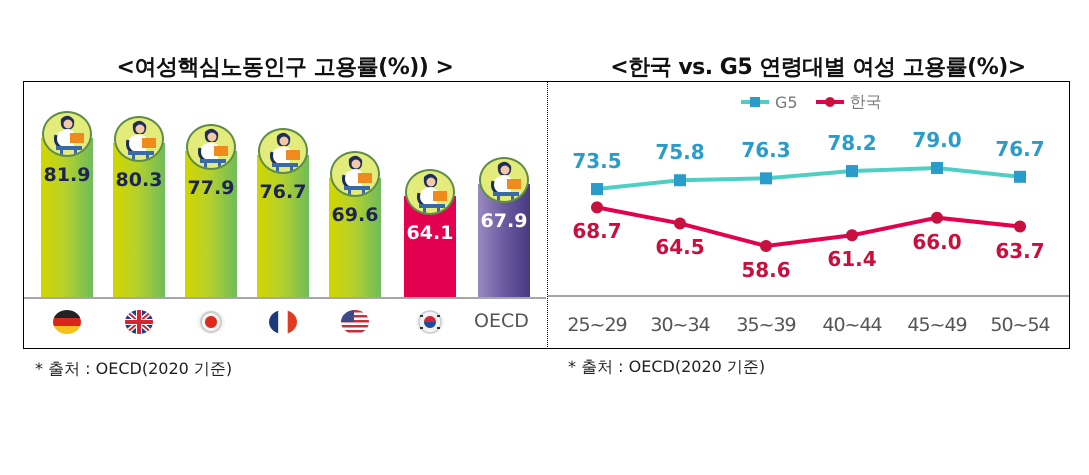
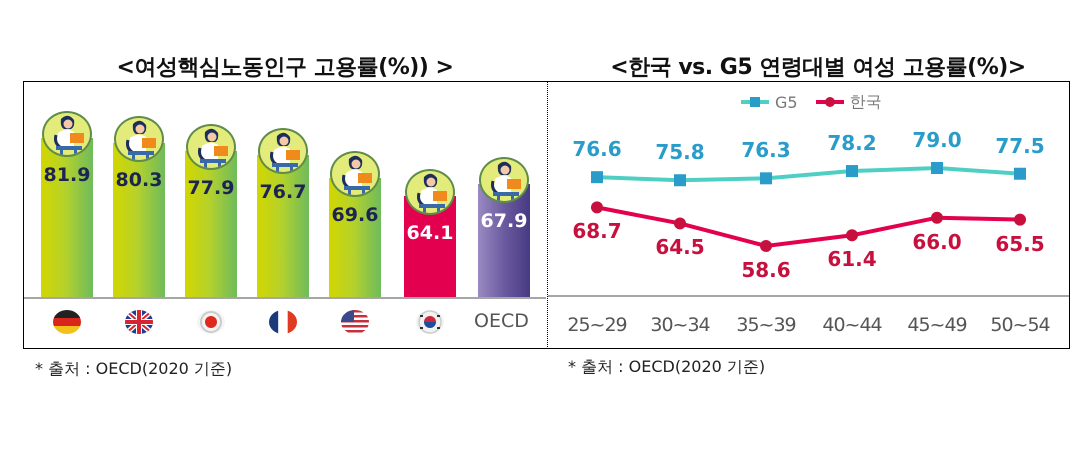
<한국 vs. G5 연령대별 여성 고용률(%)>/G5/25~29: 73.5 -> 76.6
<한국 vs. G5 연령대별 여성 고용률(%)>/G5/50~54: 76.7 -> 77.5
<한국 vs. G5 연령대별 여성 고용률(%)>/한국/50~54: 63.7 -> 65.5
